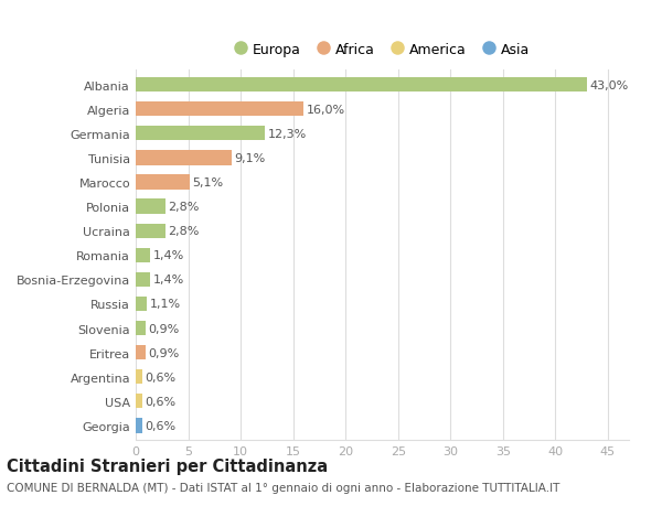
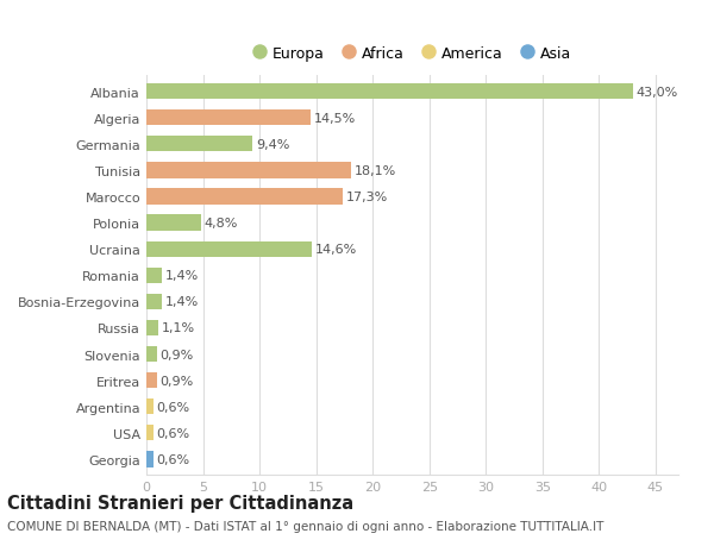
Algeria: 16,0% -> 14,5%
Germania: 12,3% -> 9,4%
Tunisia: 9,1% -> 18,1%
Marocco: 5,1% -> 17,3%
Polonia: 2,8% -> 4,8%
Ucraina: 2,8% -> 14,6%
